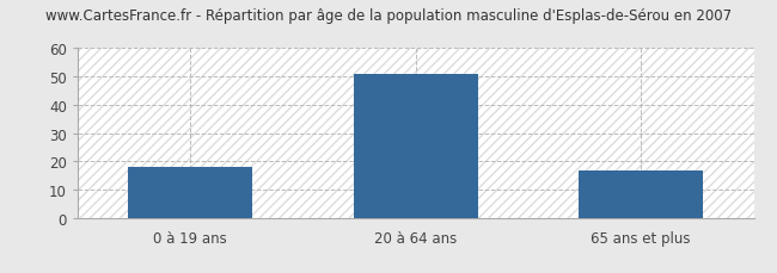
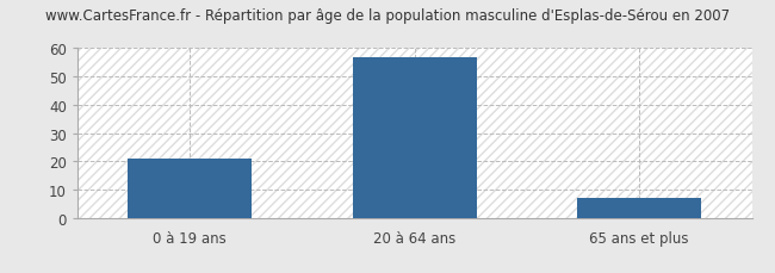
0 à 19 ans: 18 -> 21
20 à 64 ans: 51 -> 57
65 ans et plus: 17 -> 7
